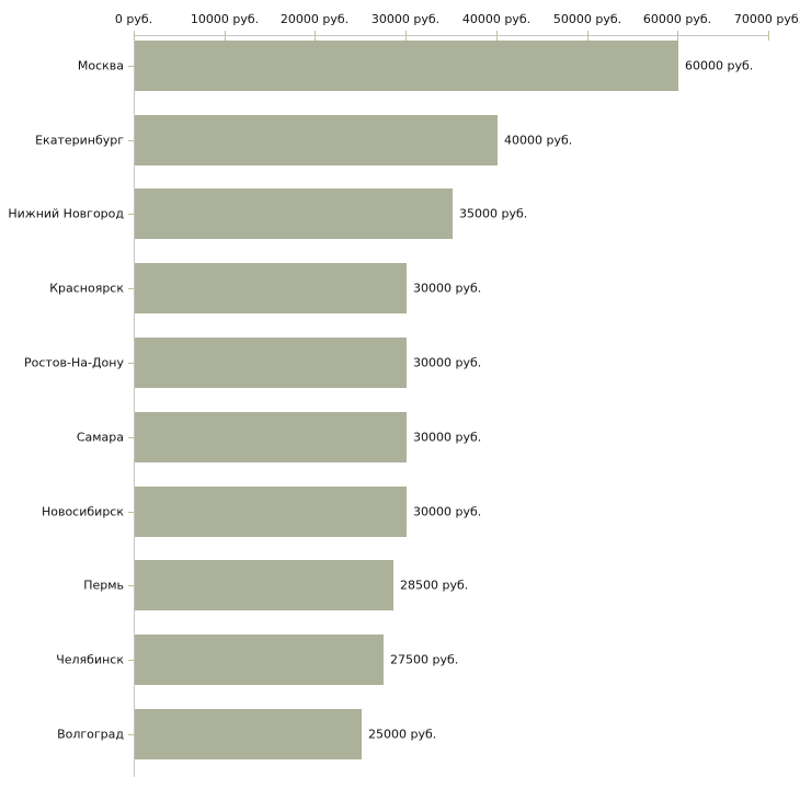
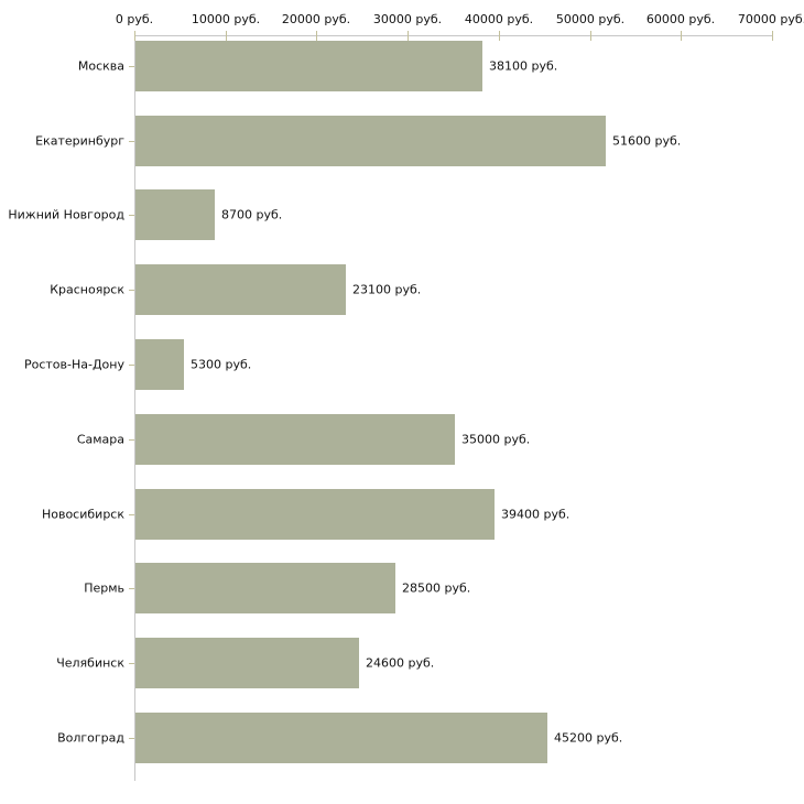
Москва: 60000 -> 38100
Екатеринбург: 40000 -> 51600
Нижний Новгород: 35000 -> 8700
Красноярск: 30000 -> 23100
Ростов-На-Дону: 30000 -> 5300
Самара: 30000 -> 35000
Новосибирск: 30000 -> 39400
Челябинск: 27500 -> 24600
Волгоград: 25000 -> 45200
